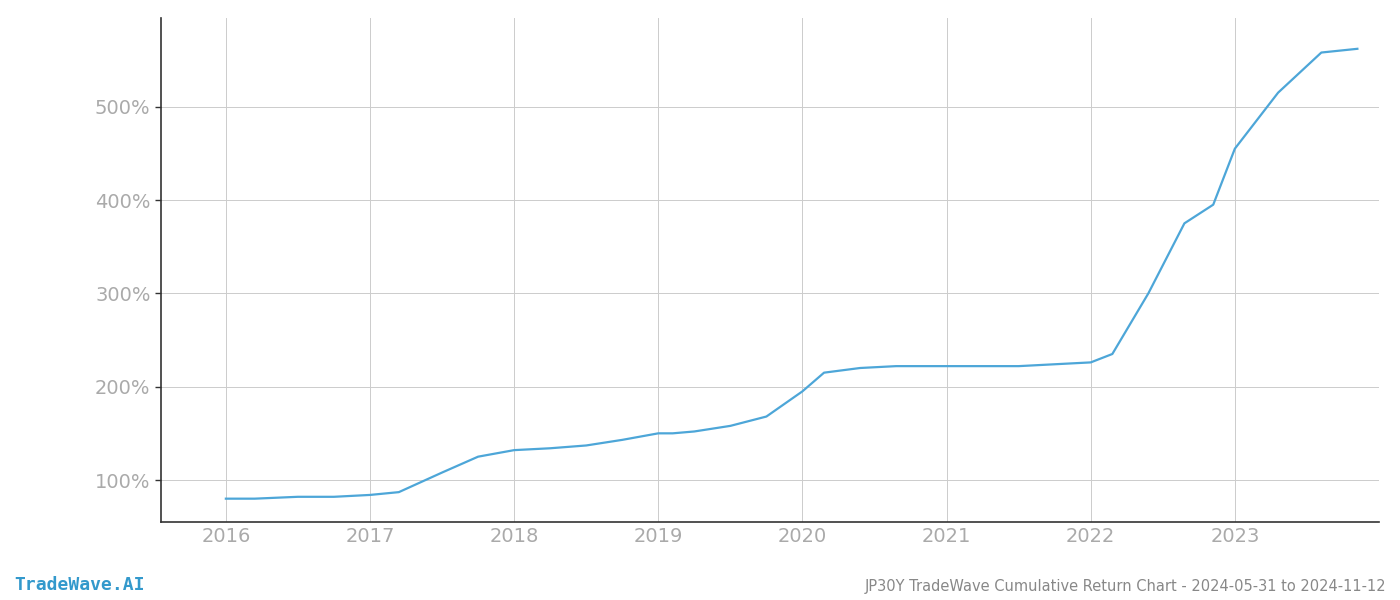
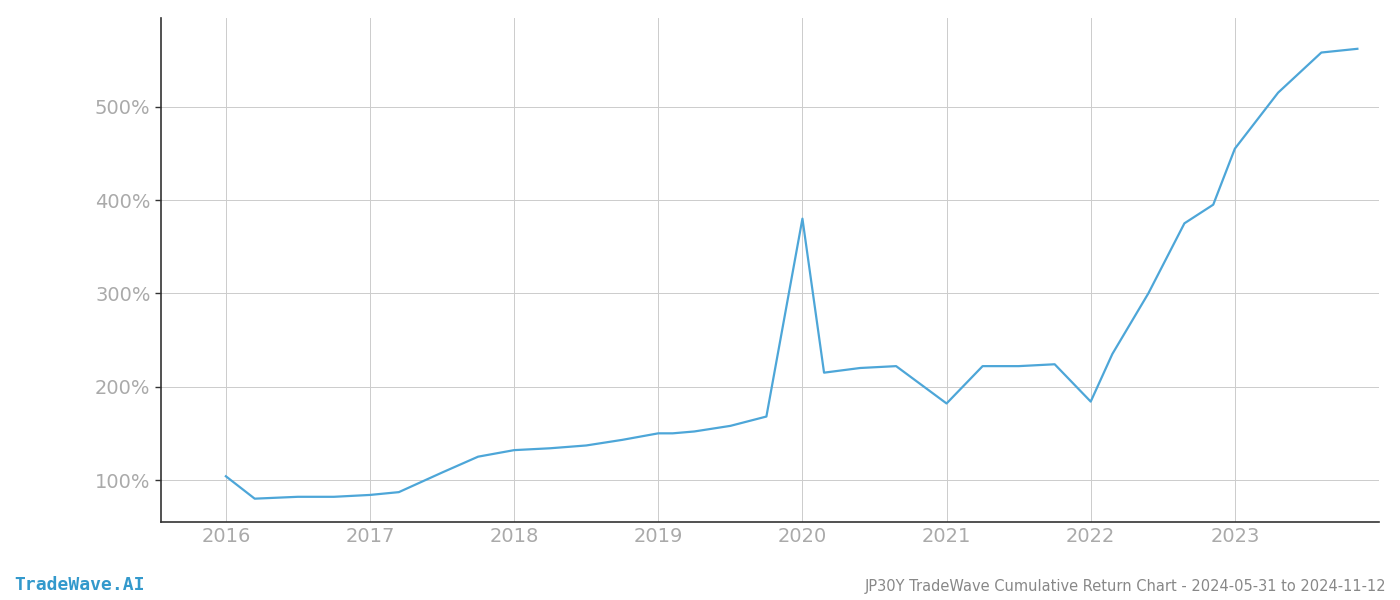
2016: 80% -> 104%
2020: 195% -> 380%
2021: 222% -> 182%
2022: 226% -> 184%
